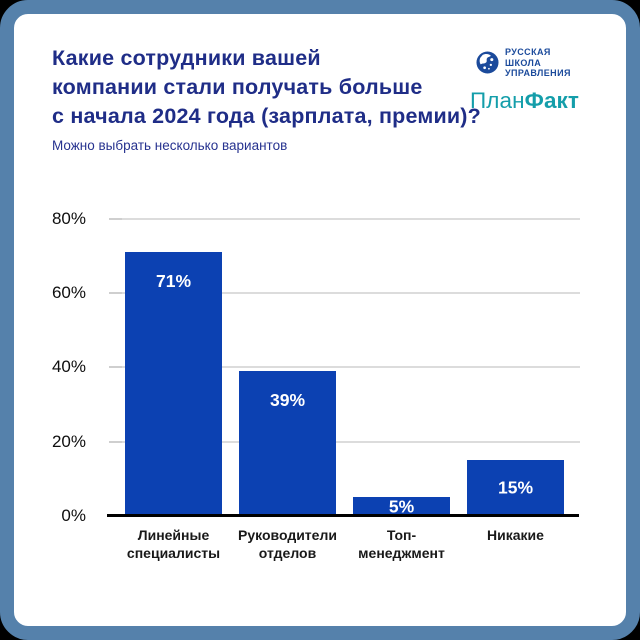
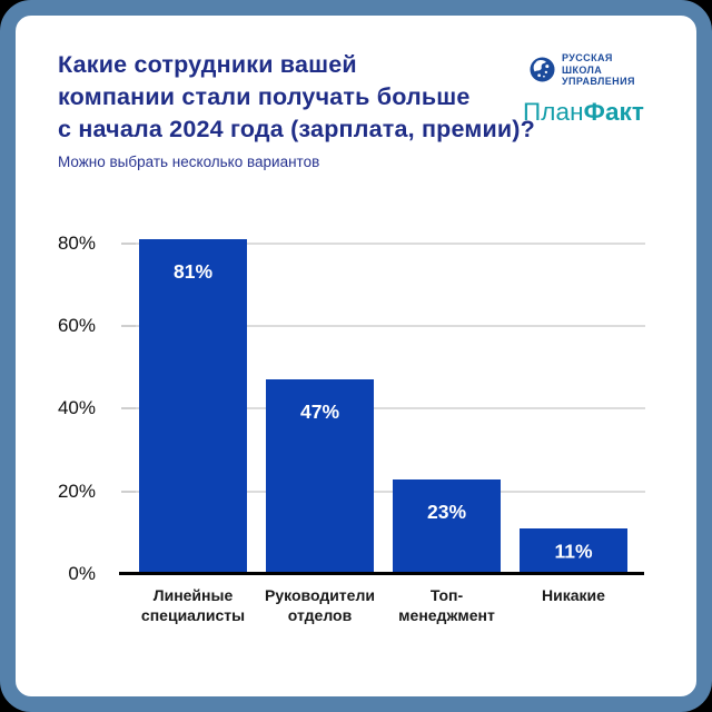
Линейные специалисты: 71% -> 81%
Руководители отделов: 39% -> 47%
Топ-менеджмент: 5% -> 23%
Никакие: 15% -> 11%
